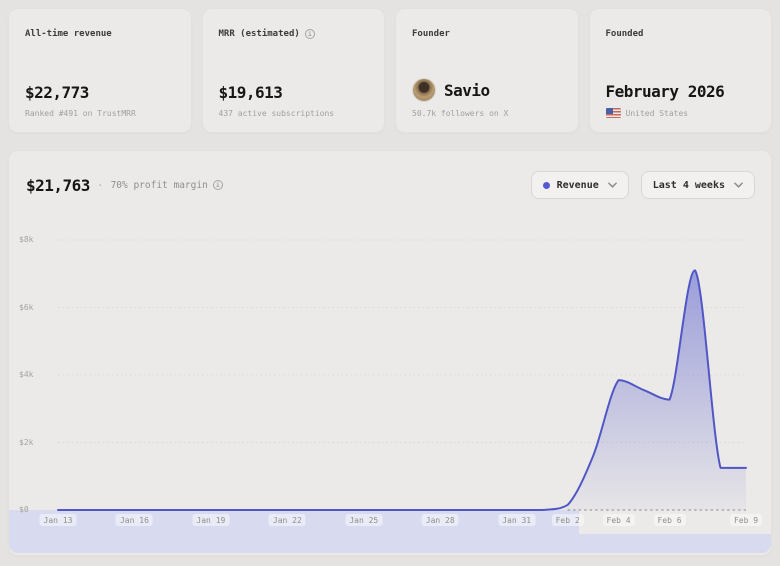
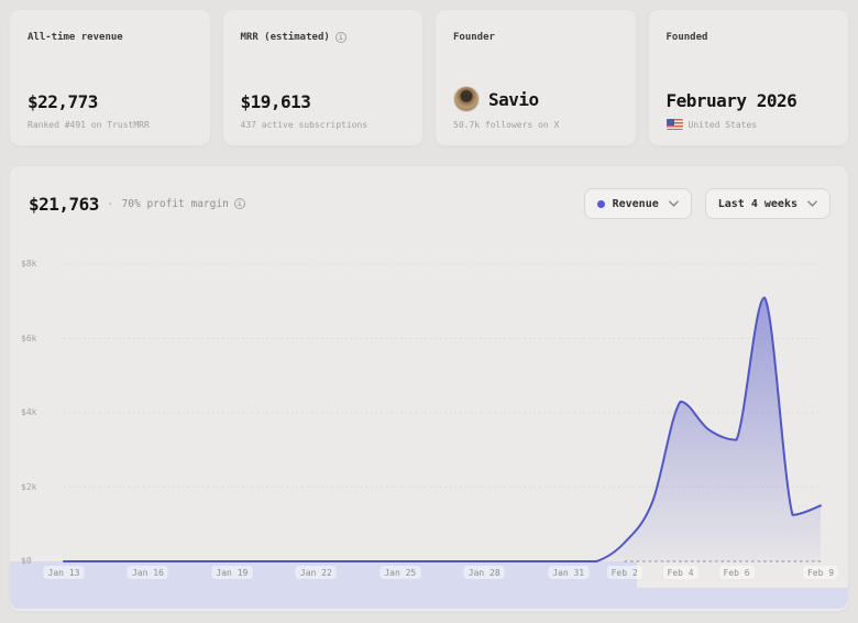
Feb 2: $0.2k -> $0.5k
Feb 4: $3.8k -> $4.3k
Feb 9: $1.2k -> $1.5k
